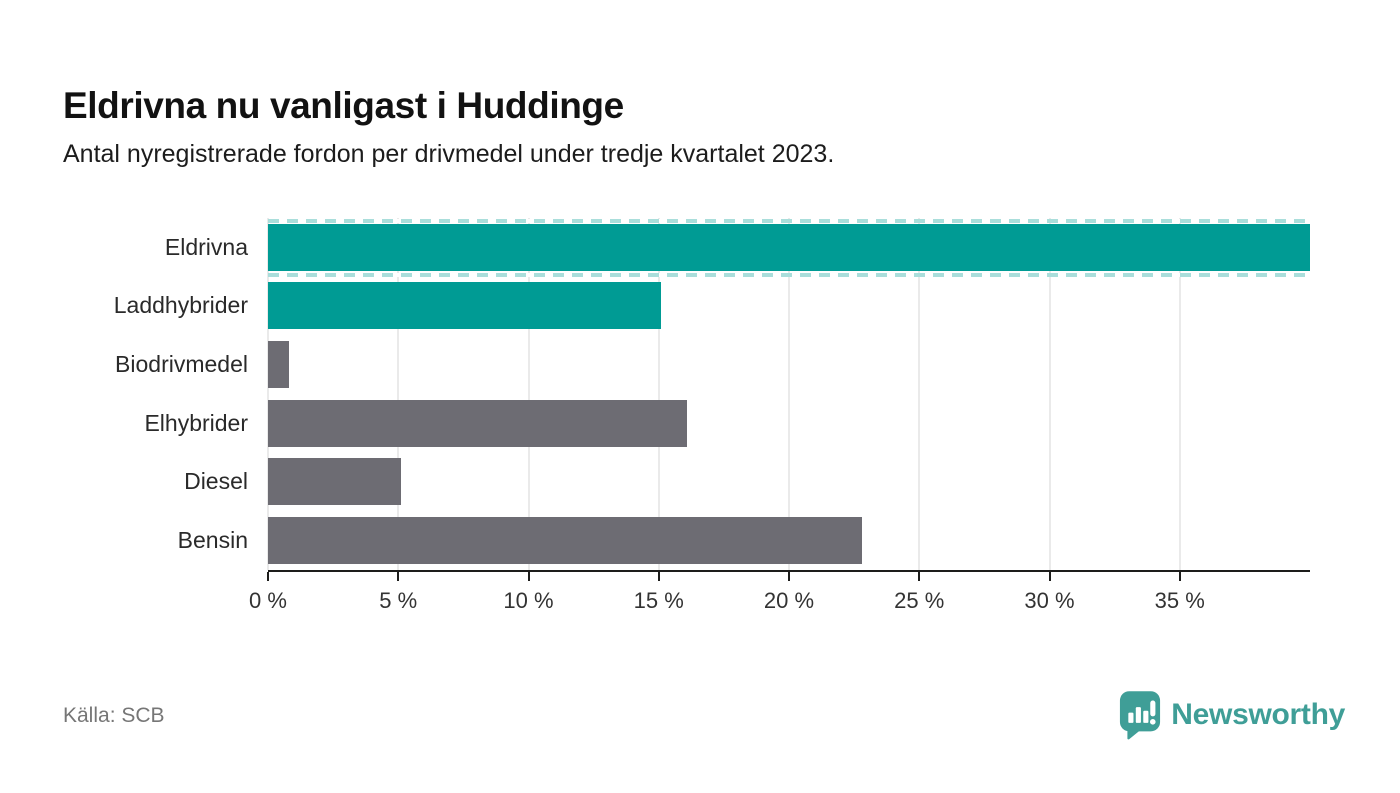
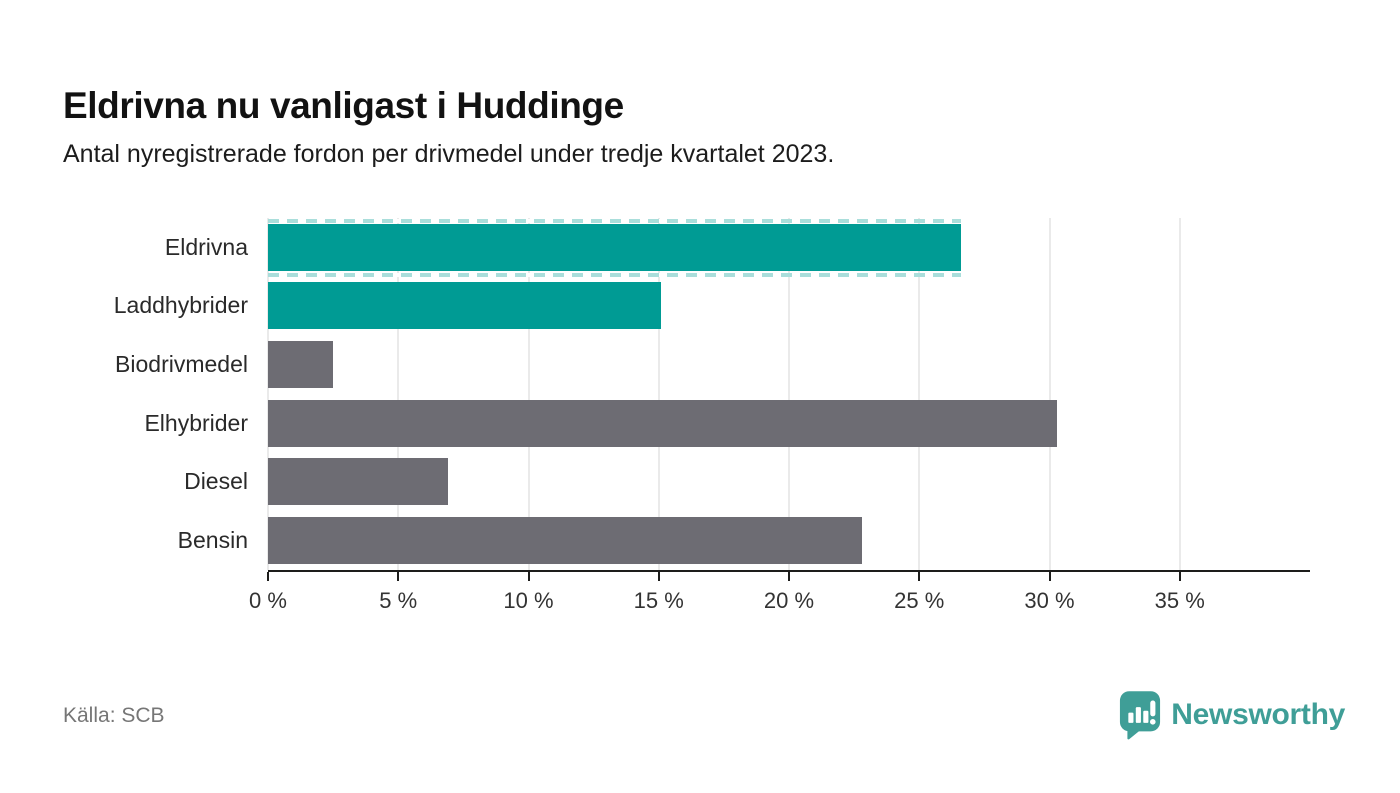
Eldrivna: 40.0% -> 26.6%
Biodrivmedel: 0.8% -> 2.5%
Elhybrider: 16.1% -> 30.3%
Diesel: 5.1% -> 6.9%
